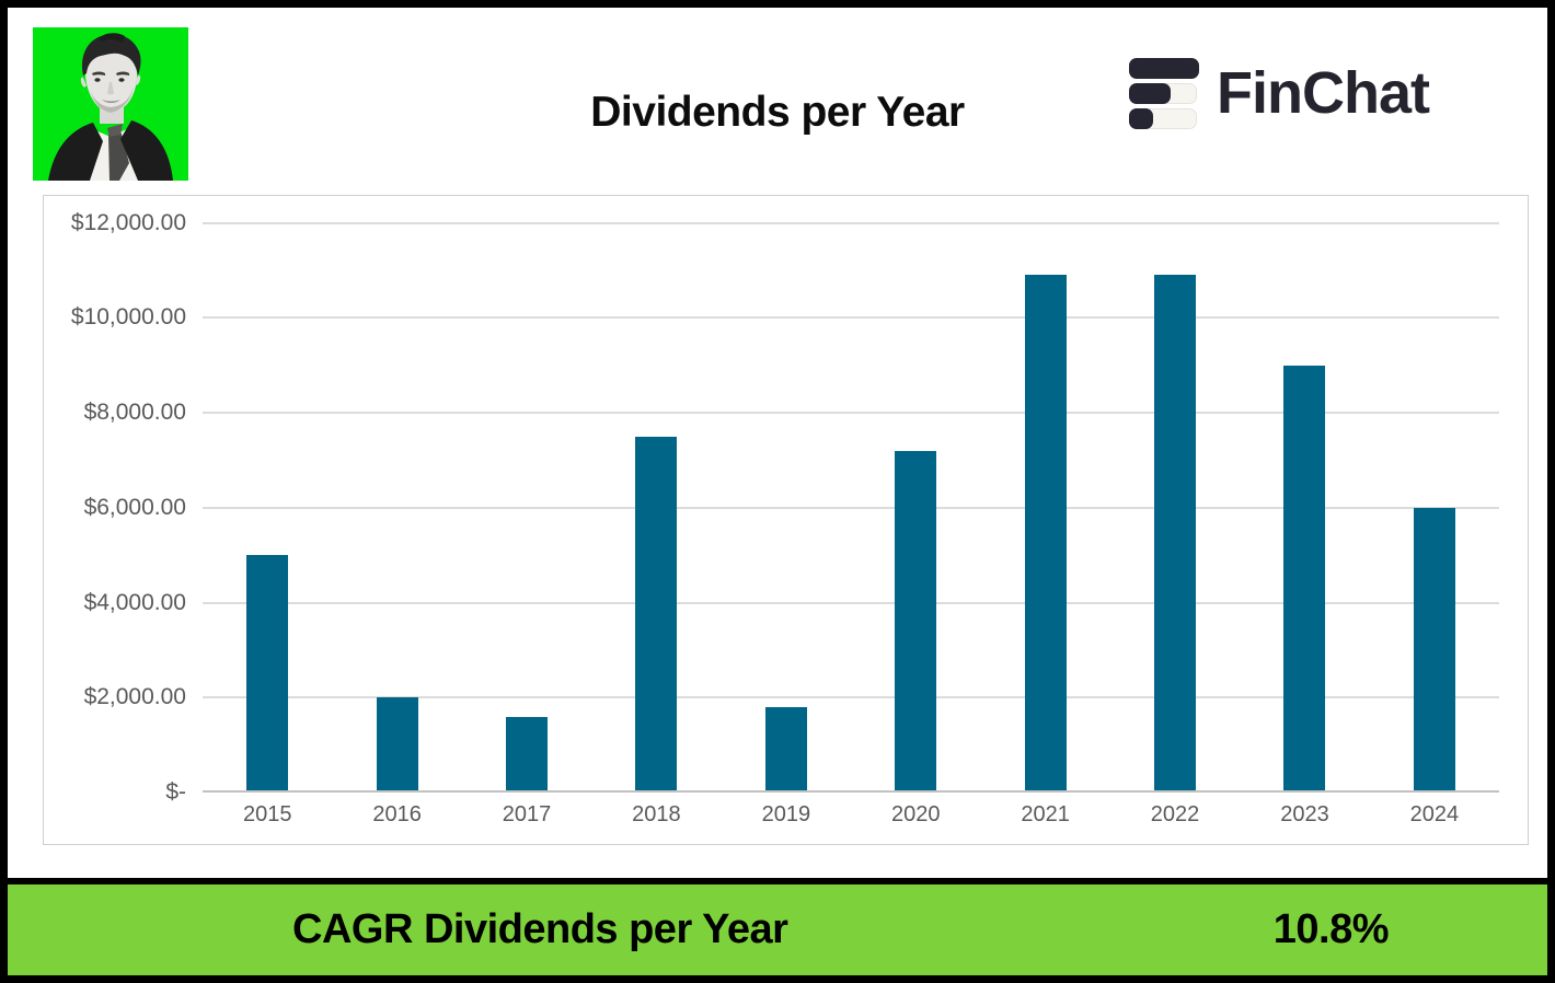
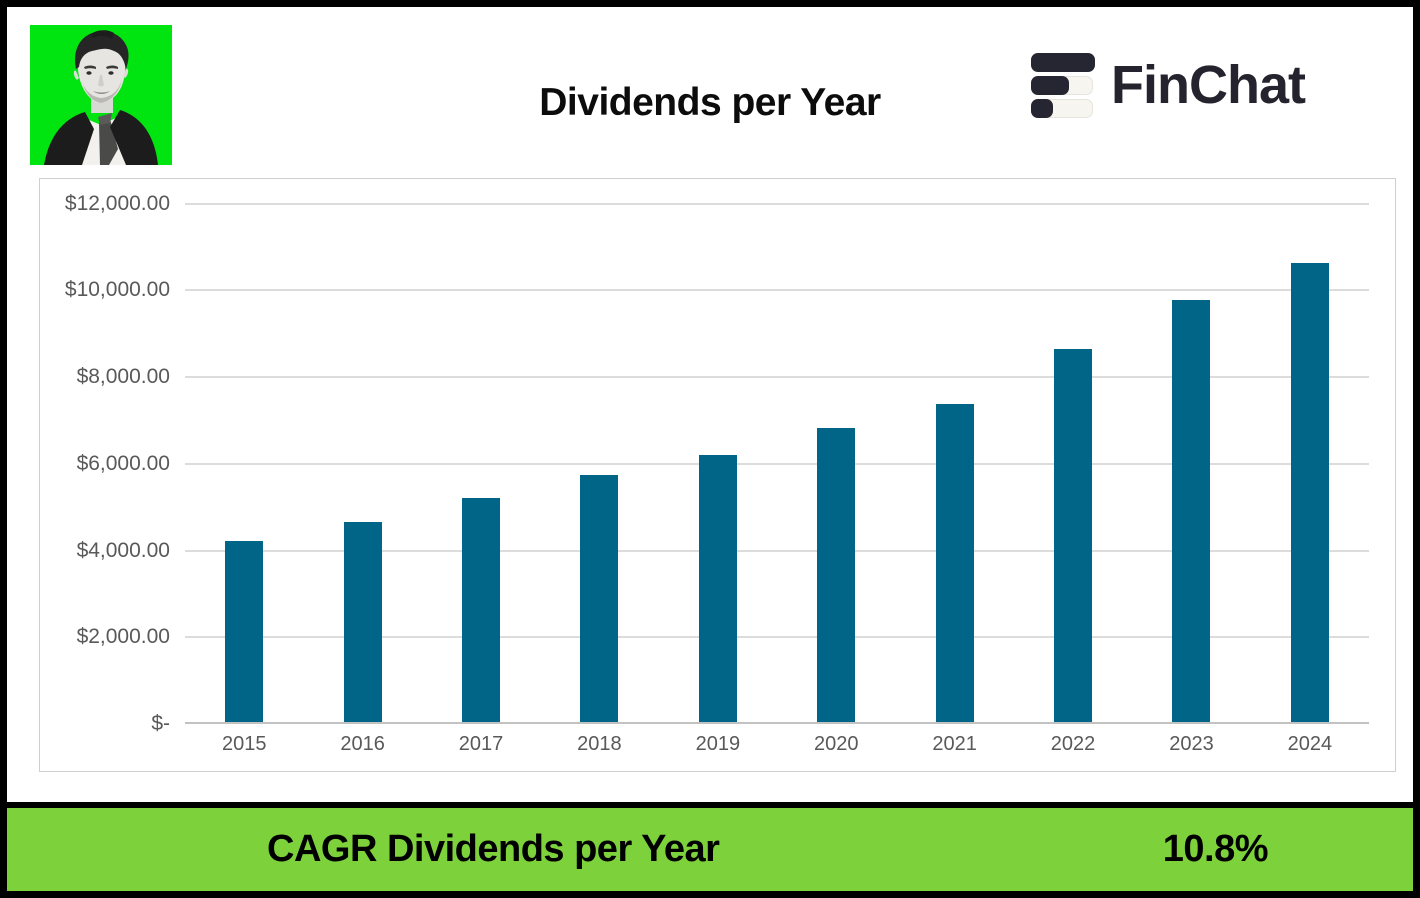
2015: $5000 -> $4200
2016: $2000 -> $4700
2017: $1600 -> $5200
2018: $7500 -> $5800
2019: $1800 -> $6200
2020: $7200 -> $6800
2021: $10900 -> $7400
2022: $10900 -> $8600
2023: $9000 -> $9800
2024: $6000 -> $10600
